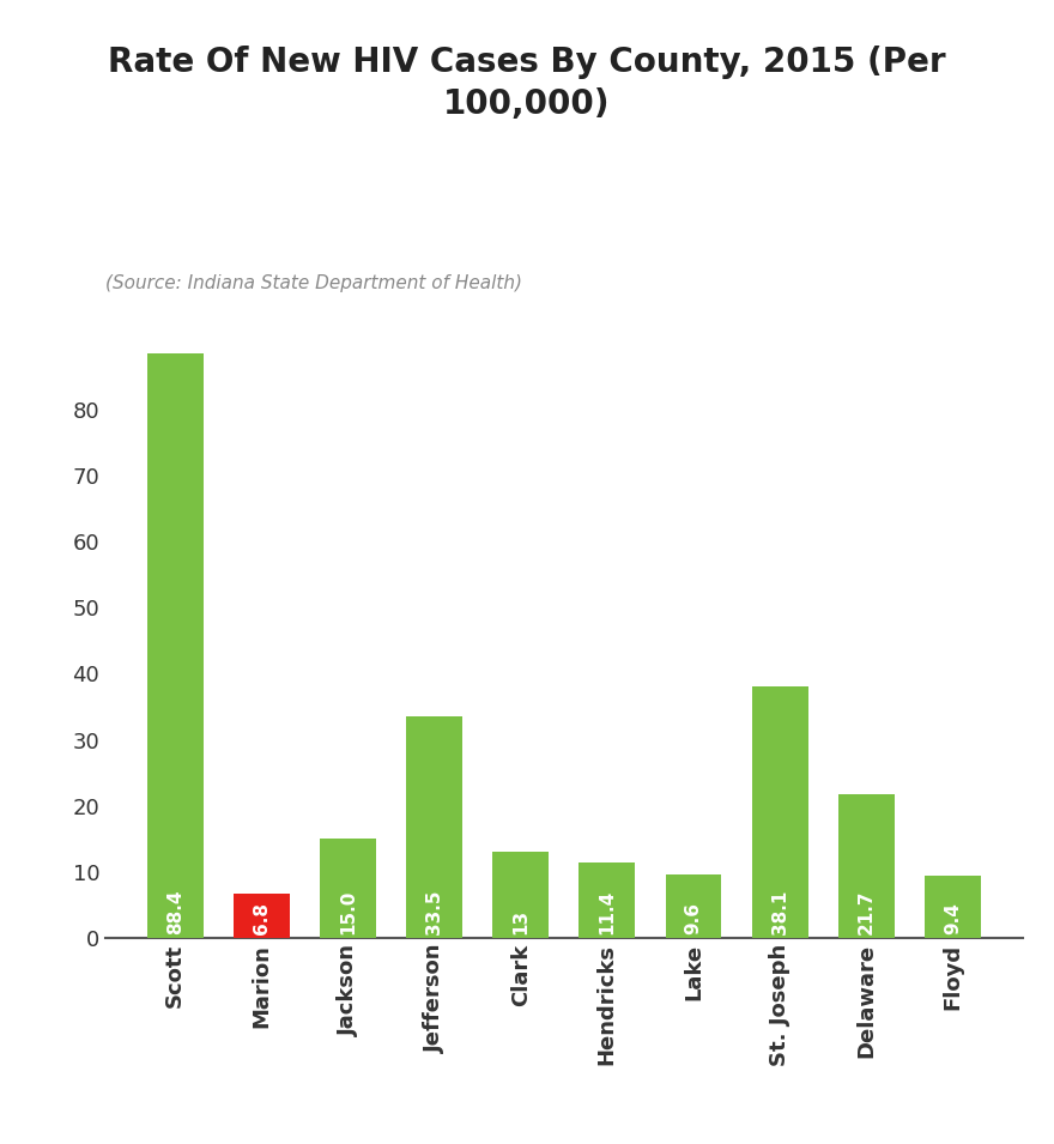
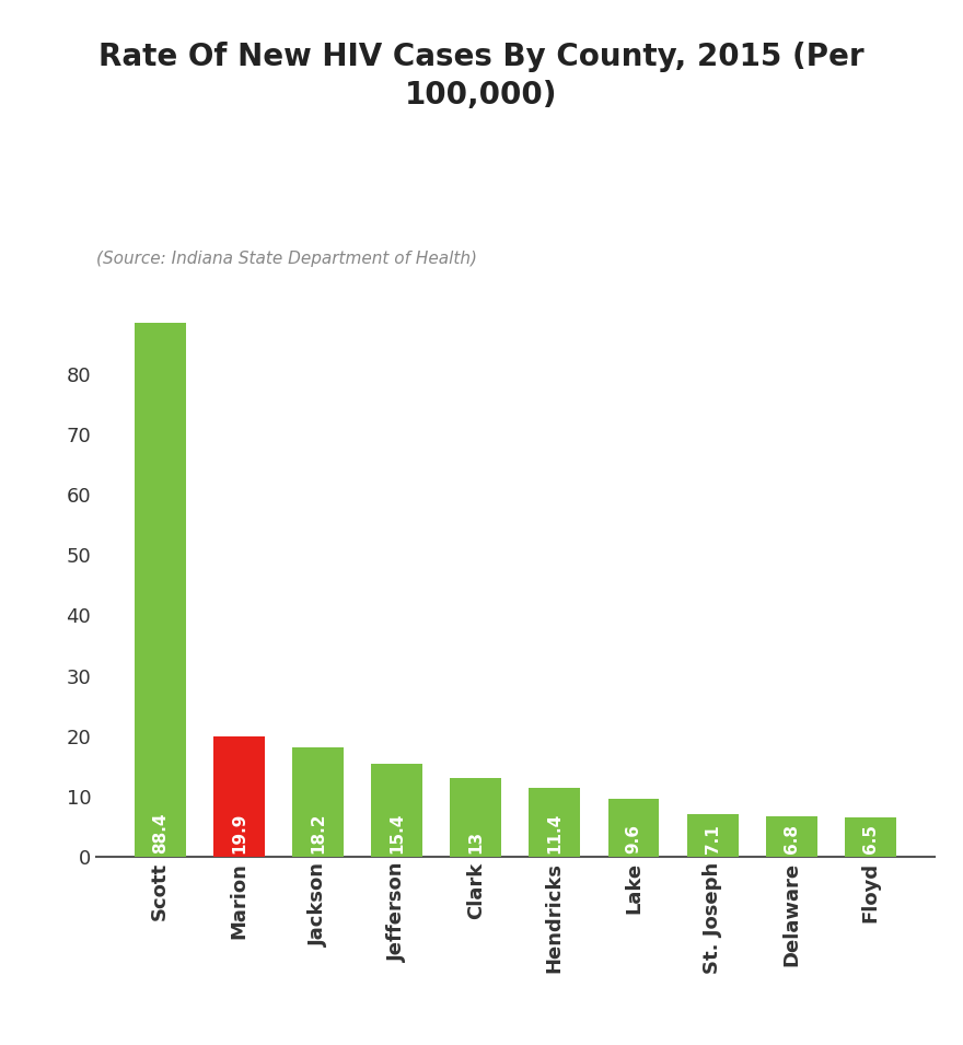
Marion: 6.8 -> 19.9
Jackson: 15.0 -> 18.2
Jefferson: 33.5 -> 15.4
St. Joseph: 38.1 -> 7.1
Delaware: 21.7 -> 6.8
Floyd: 9.4 -> 6.5
